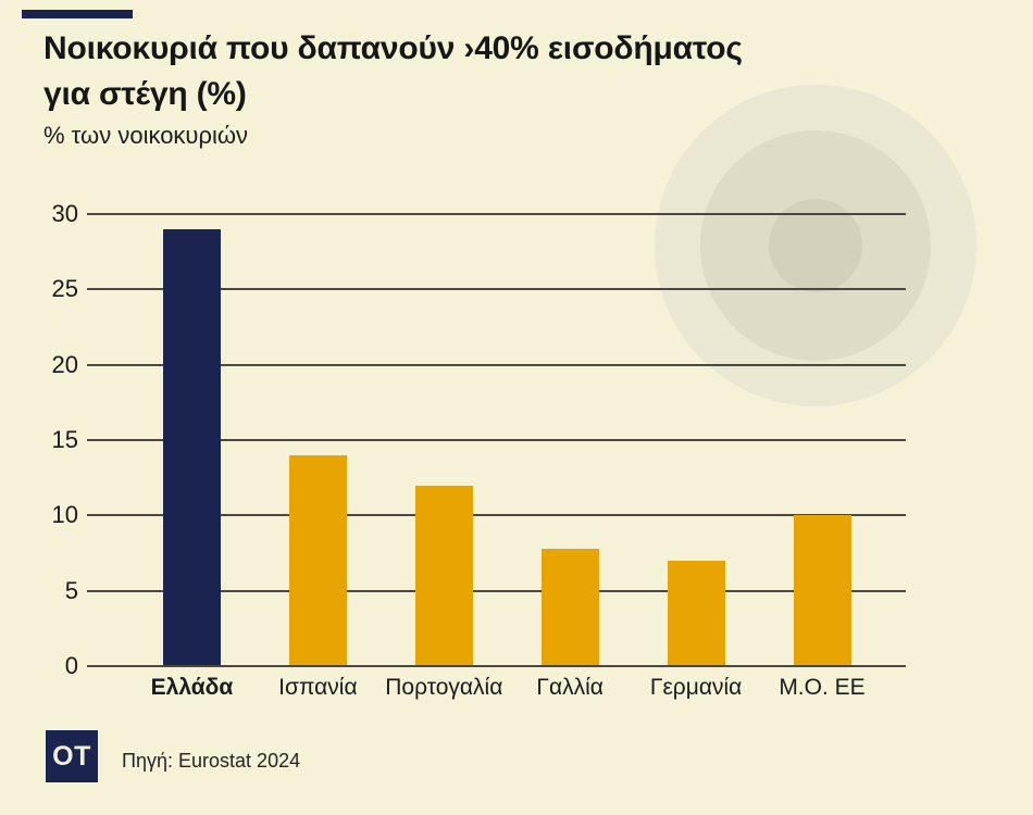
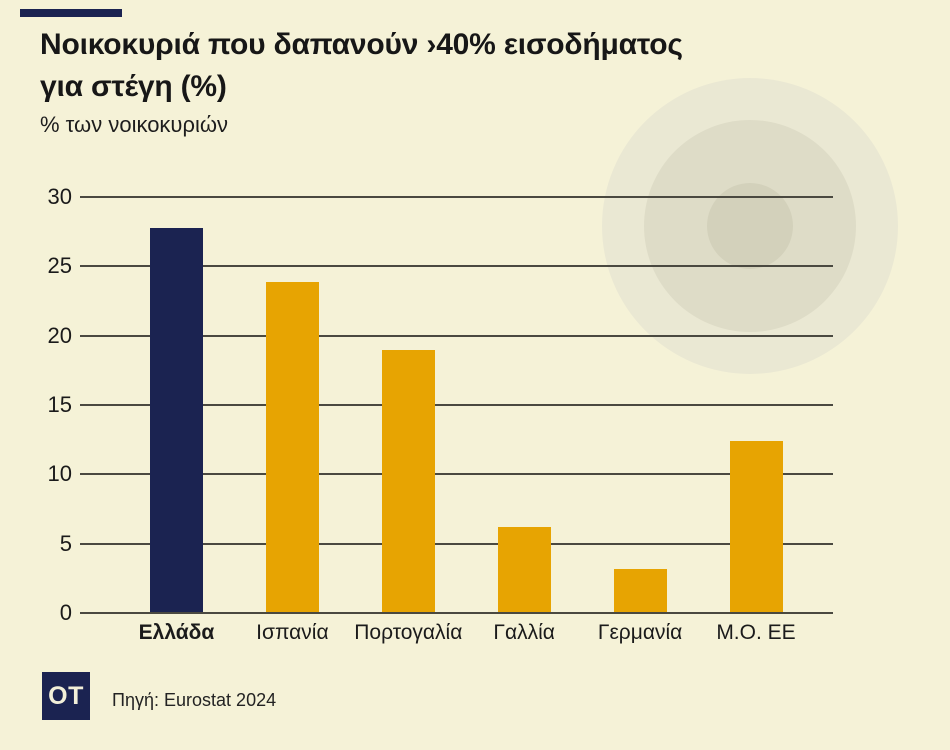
Ελλάδα: 29.0 -> 27.8
Ισπανία: 14.0 -> 23.9
Πορτογαλία: 12.0 -> 19.0
Γαλλία: 7.8 -> 6.2
Γερμανία: 7.0 -> 3.2
Μ.Ο. ΕΕ: 10.0 -> 12.4
